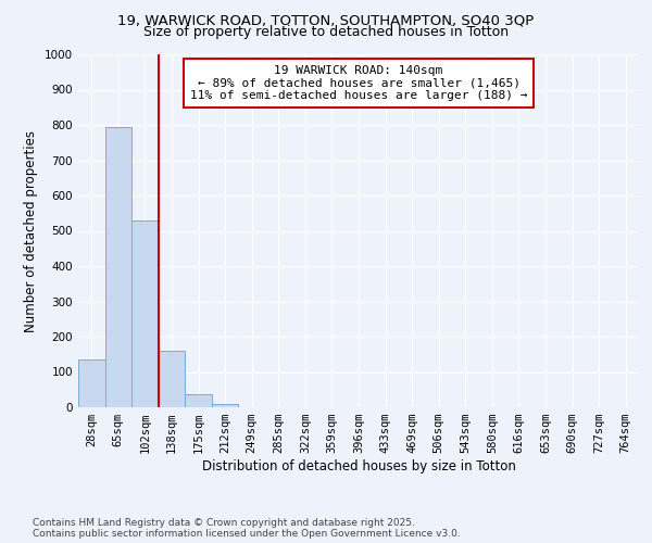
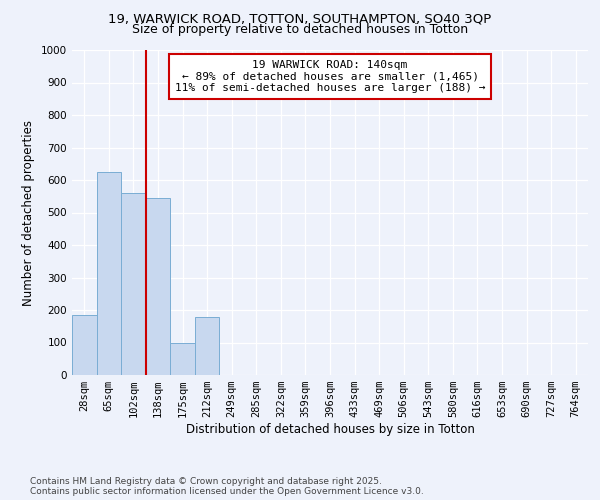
28sqm: 135 -> 185
65sqm: 795 -> 625
102sqm: 530 -> 560
138sqm: 160 -> 545
175sqm: 37 -> 100
212sqm: 10 -> 180
